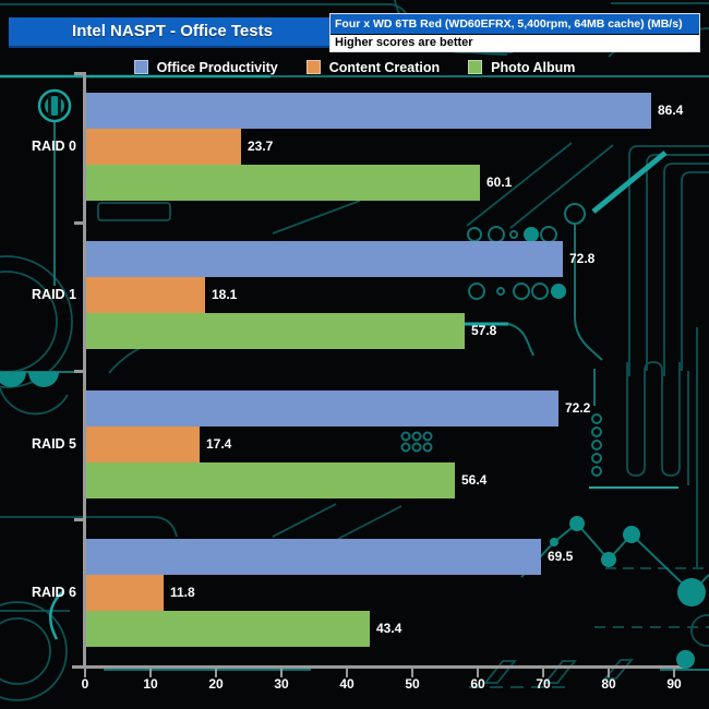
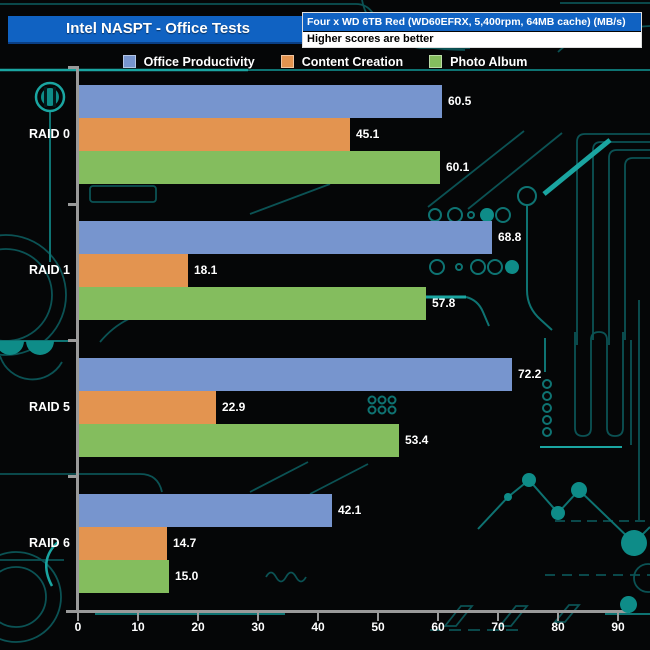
Office Productivity/RAID 0: 86.4 -> 60.5
Content Creation/RAID 0: 23.7 -> 45.1
Office Productivity/RAID 1: 72.8 -> 68.8
Content Creation/RAID 5: 17.4 -> 22.9
Photo Album/RAID 5: 56.4 -> 53.4
Office Productivity/RAID 6: 69.5 -> 42.1
Content Creation/RAID 6: 11.8 -> 14.7
Photo Album/RAID 6: 43.4 -> 15.0
